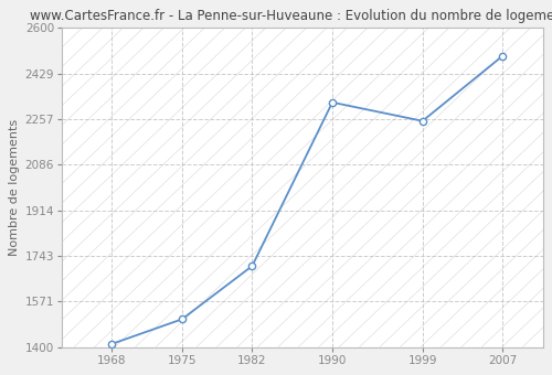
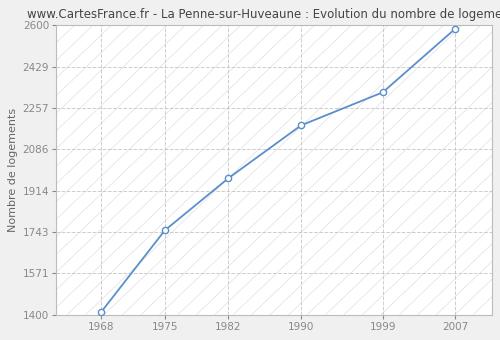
1975: 1505 -> 1750
1982: 1705 -> 1966
1990: 2320 -> 2185
1999: 2250 -> 2322
2007: 2495 -> 2586
